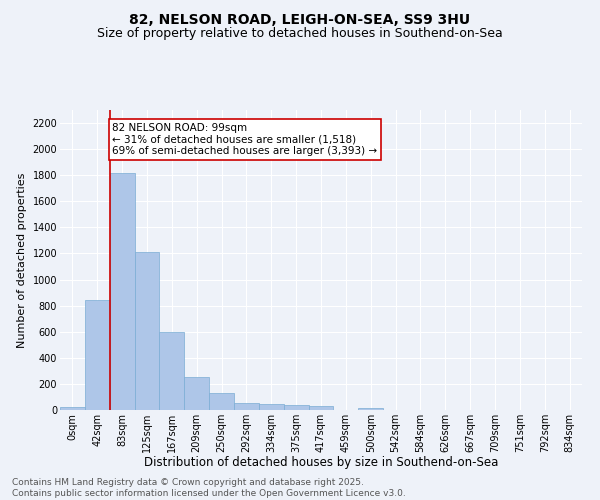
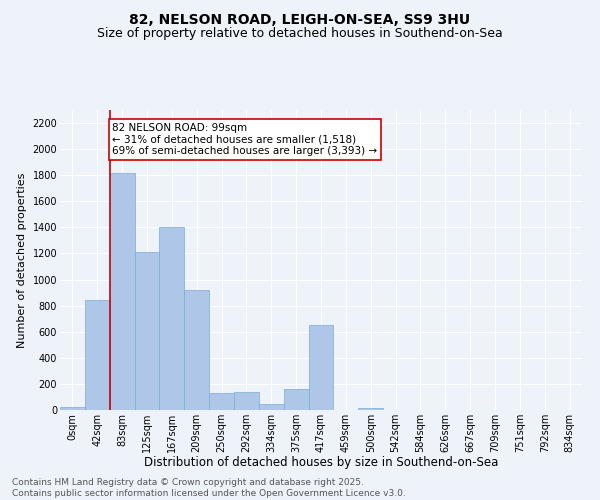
167sqm: 600 -> 1400
209sqm: 260 -> 920
292sqm: 50 -> 140
375sqm: 40 -> 160
417sqm: 30 -> 650
